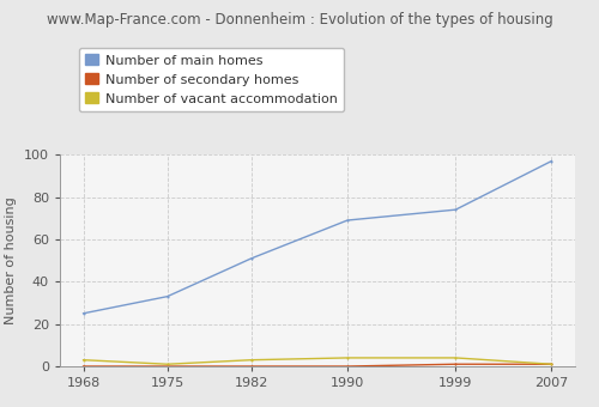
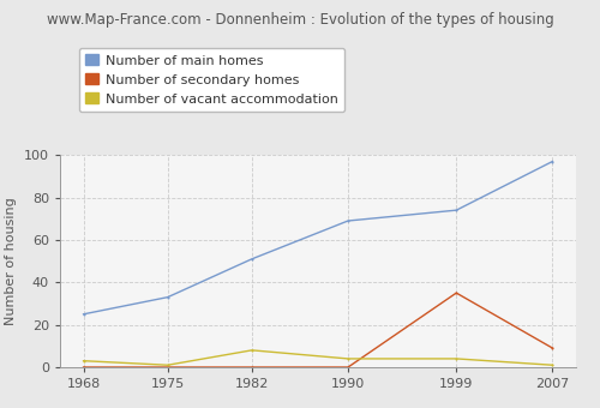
Number of vacant accommodation/1982: 3 -> 8
Number of secondary homes/1999: 1 -> 35
Number of secondary homes/2007: 1 -> 9
